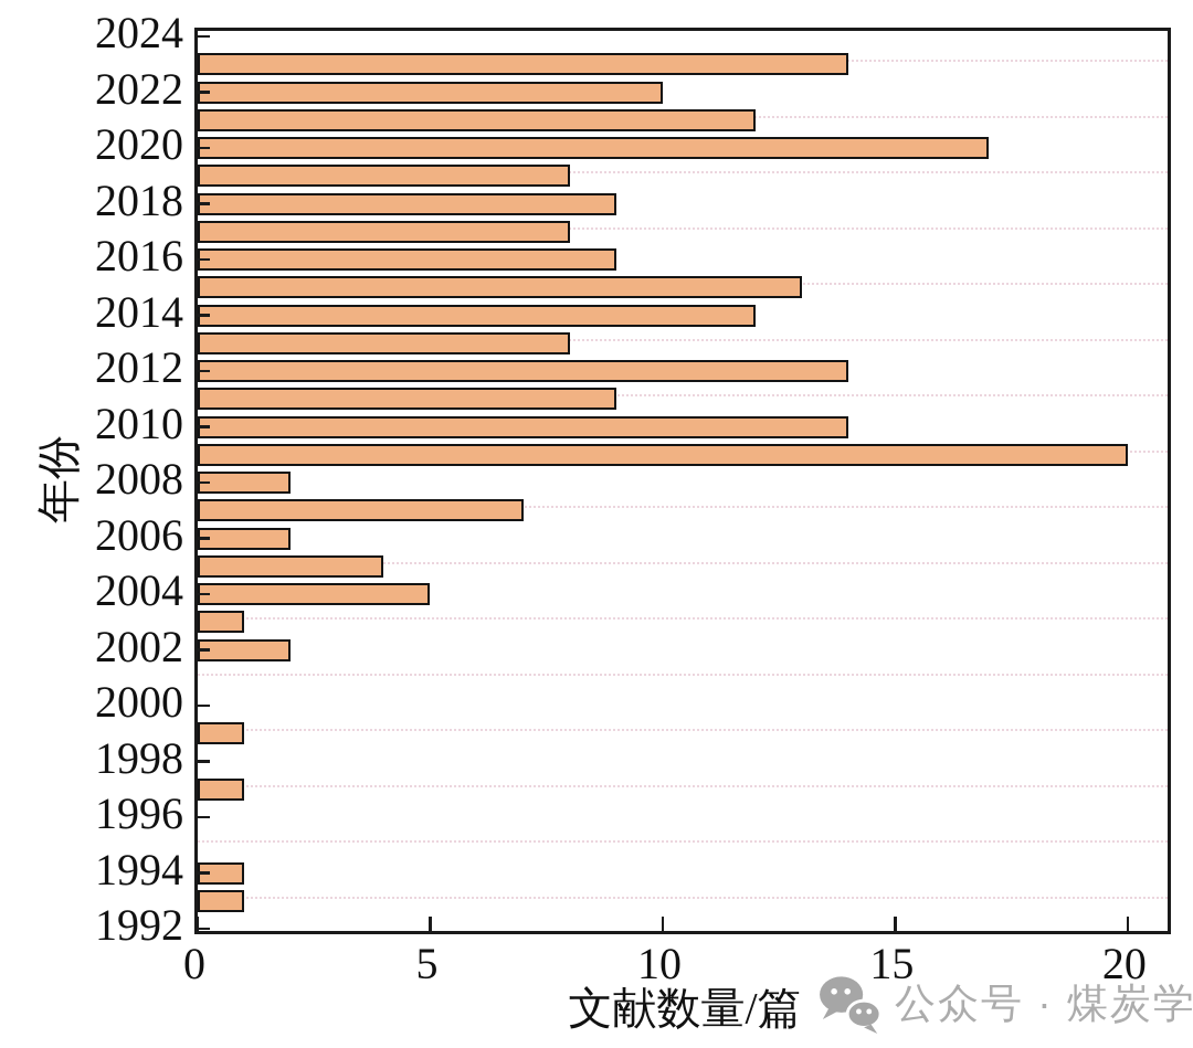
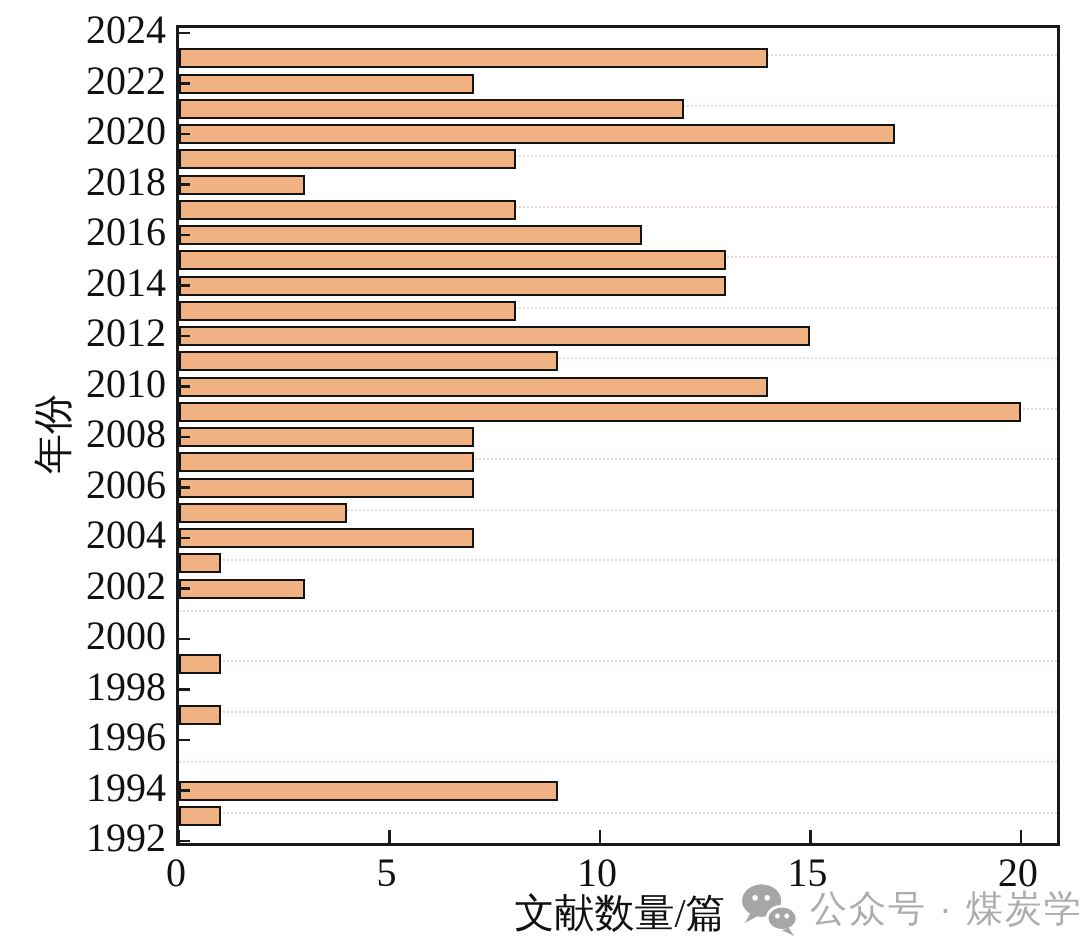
2022: 10 -> 7
2018: 9 -> 3
2016: 9 -> 11
2014: 12 -> 13
2012: 14 -> 15
2008: 2 -> 7
2006: 2 -> 7
2004: 5 -> 7
2002: 2 -> 3
1994: 1 -> 9
